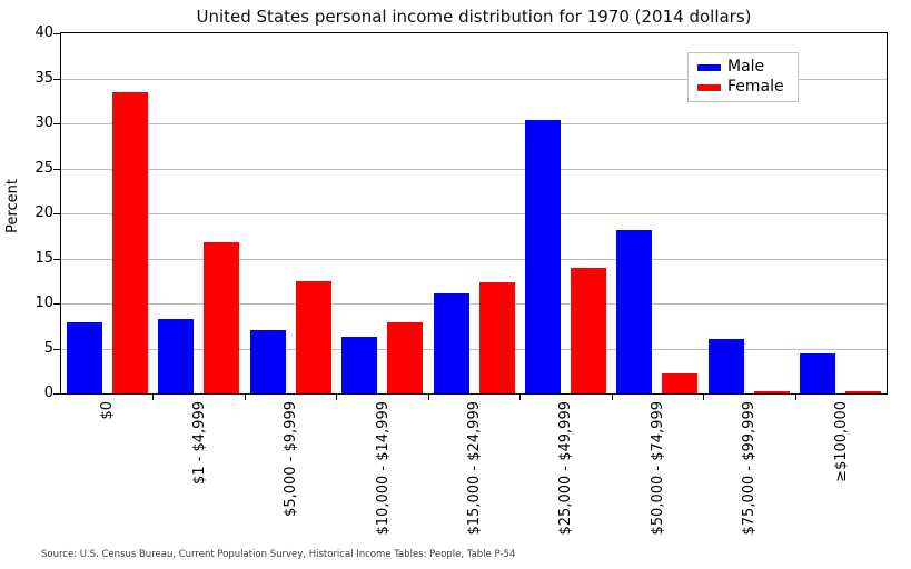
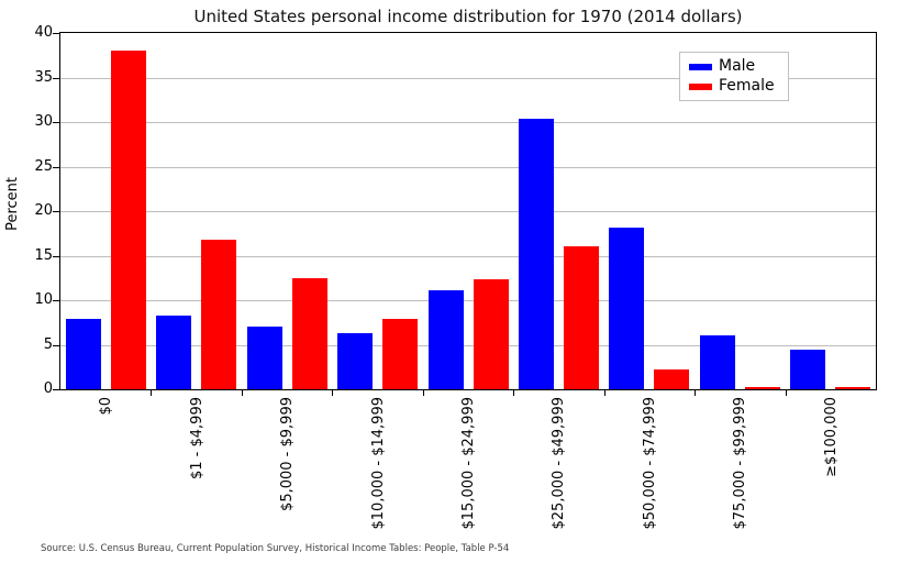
Female/$0: 34 -> 38
Female/$25,000 - $49,999: 14 -> 16
